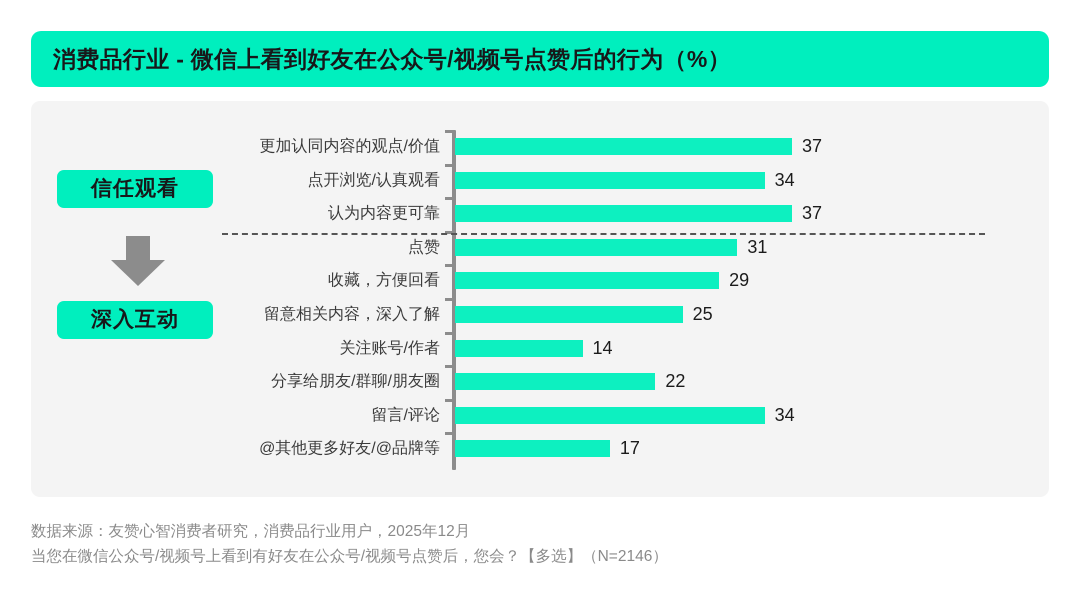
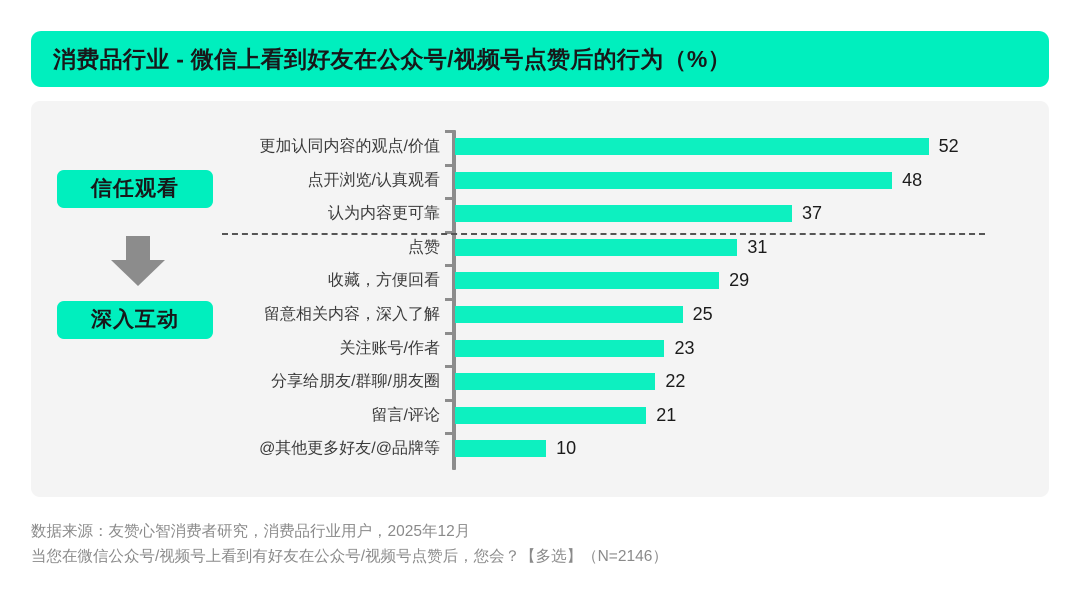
更加认同内容的观点/价值: 37 -> 52
点开浏览/认真观看: 34 -> 48
关注账号/作者: 14 -> 23
留言/评论: 34 -> 21
@其他更多好友/@品牌等: 17 -> 10
